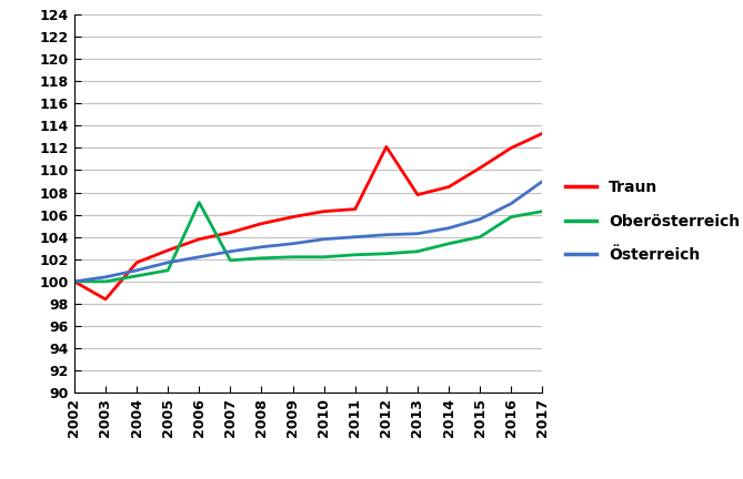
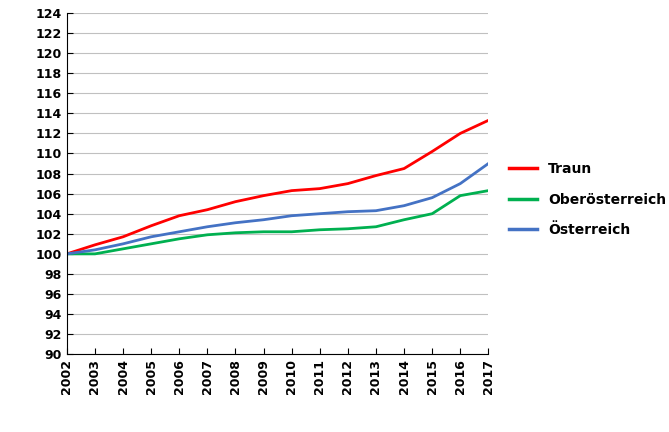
Traun/2003: 98.4 -> 100.9
Oberösterreich/2006: 107.1 -> 101.5
Traun/2012: 112.1 -> 107.0
